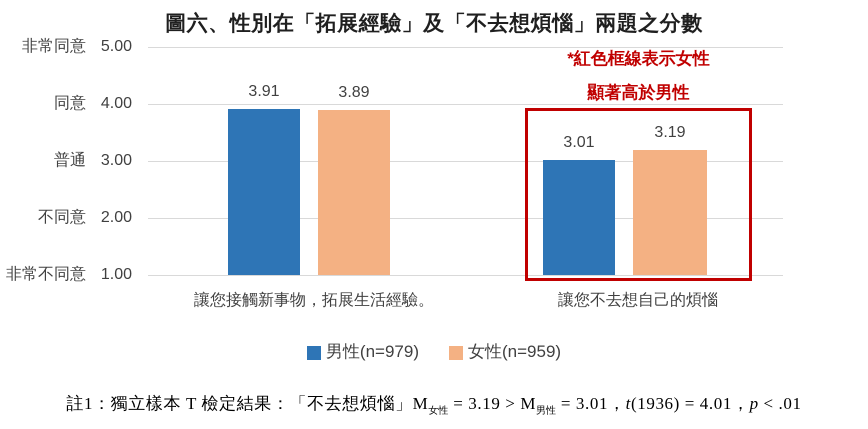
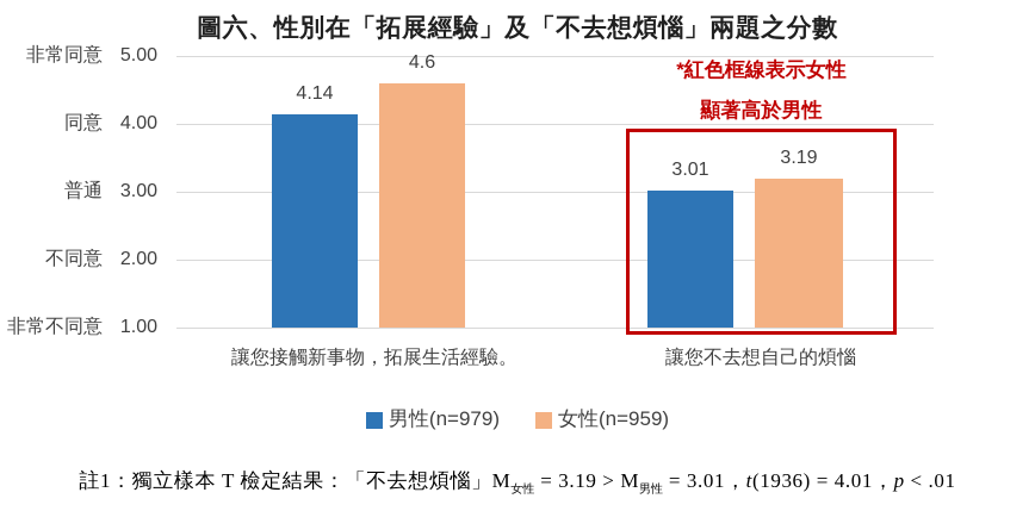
男性(n=979)/讓您接觸新事物，拓展生活經驗。: 3.91 -> 4.14
女性(n=959)/讓您接觸新事物，拓展生活經驗。: 3.89 -> 4.6
